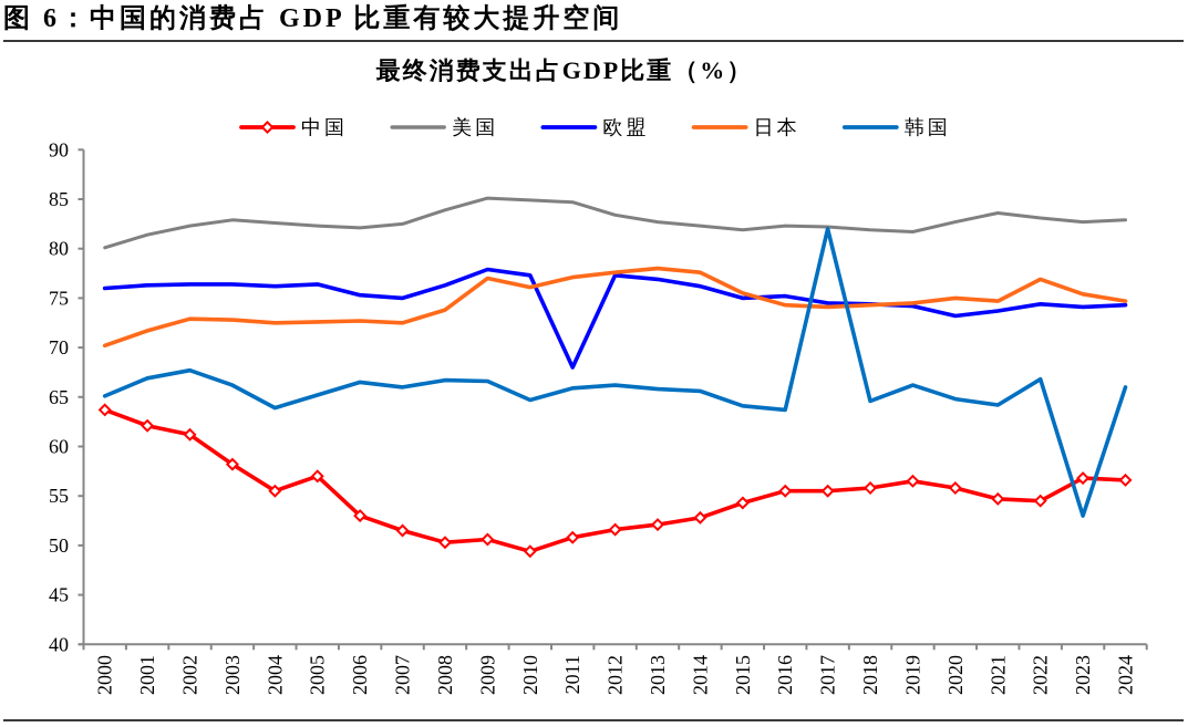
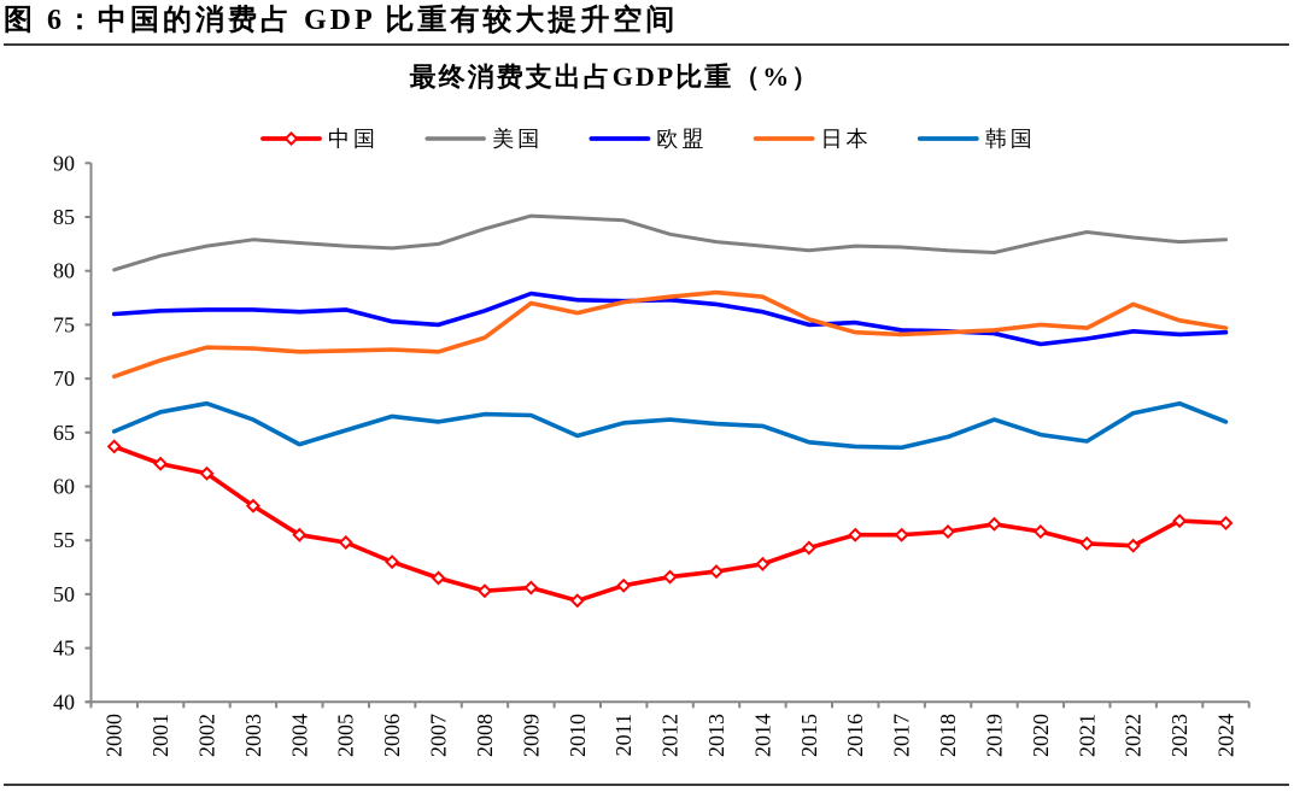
中国/2005: 57 -> 55
欧盟/2011: 68 -> 77
韩国/2017: 82 -> 64
韩国/2023: 53 -> 68
